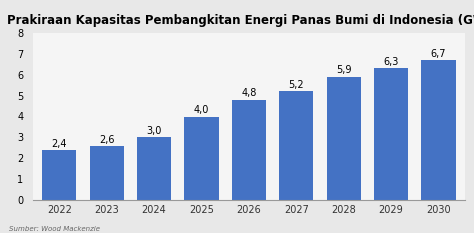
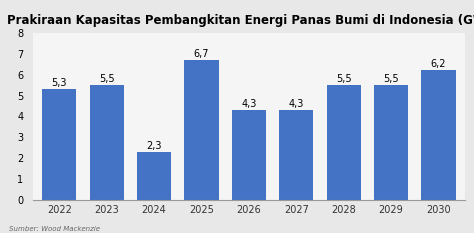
2022: 2,4 -> 5,3
2023: 2,6 -> 5,5
2024: 3,0 -> 2,3
2025: 4,0 -> 6,7
2026: 4,8 -> 4,3
2027: 5,2 -> 4,3
2028: 5,9 -> 5,5
2029: 6,3 -> 5,5
2030: 6,7 -> 6,2
